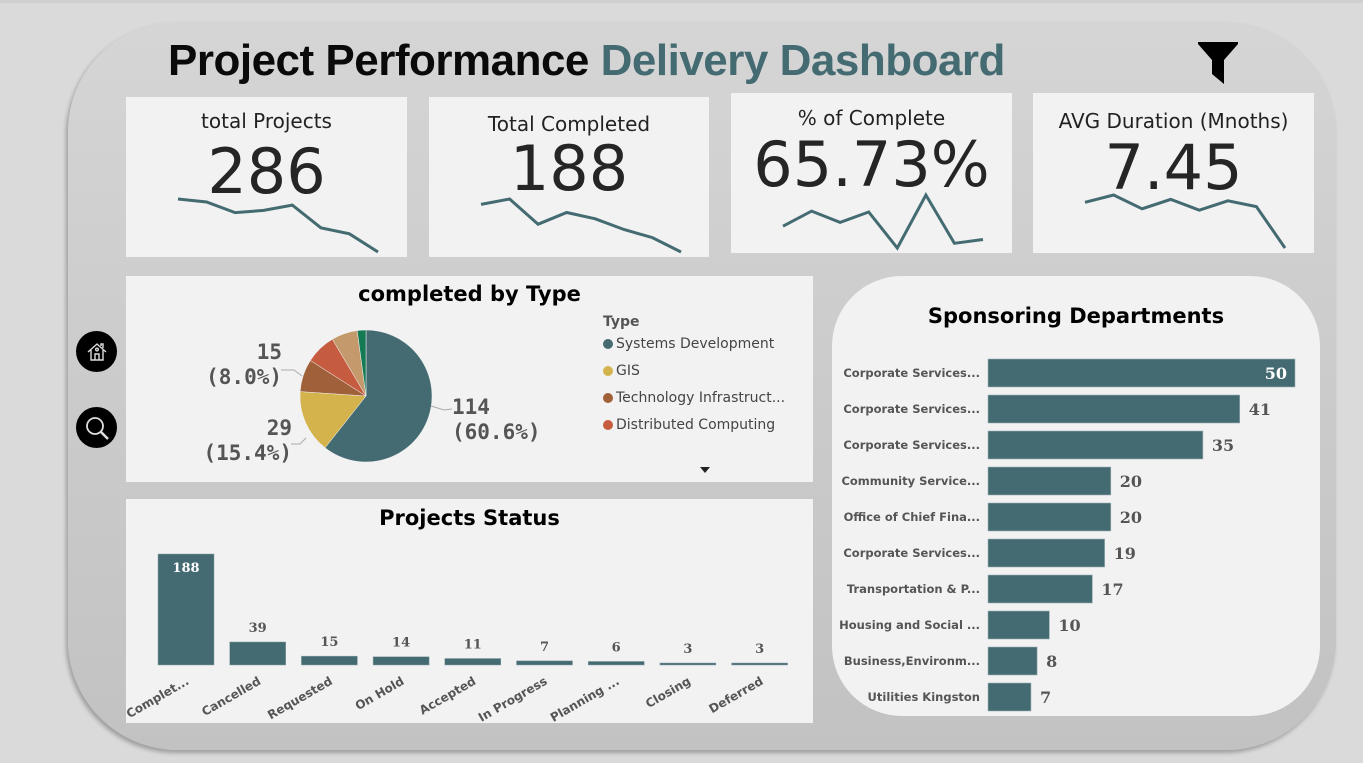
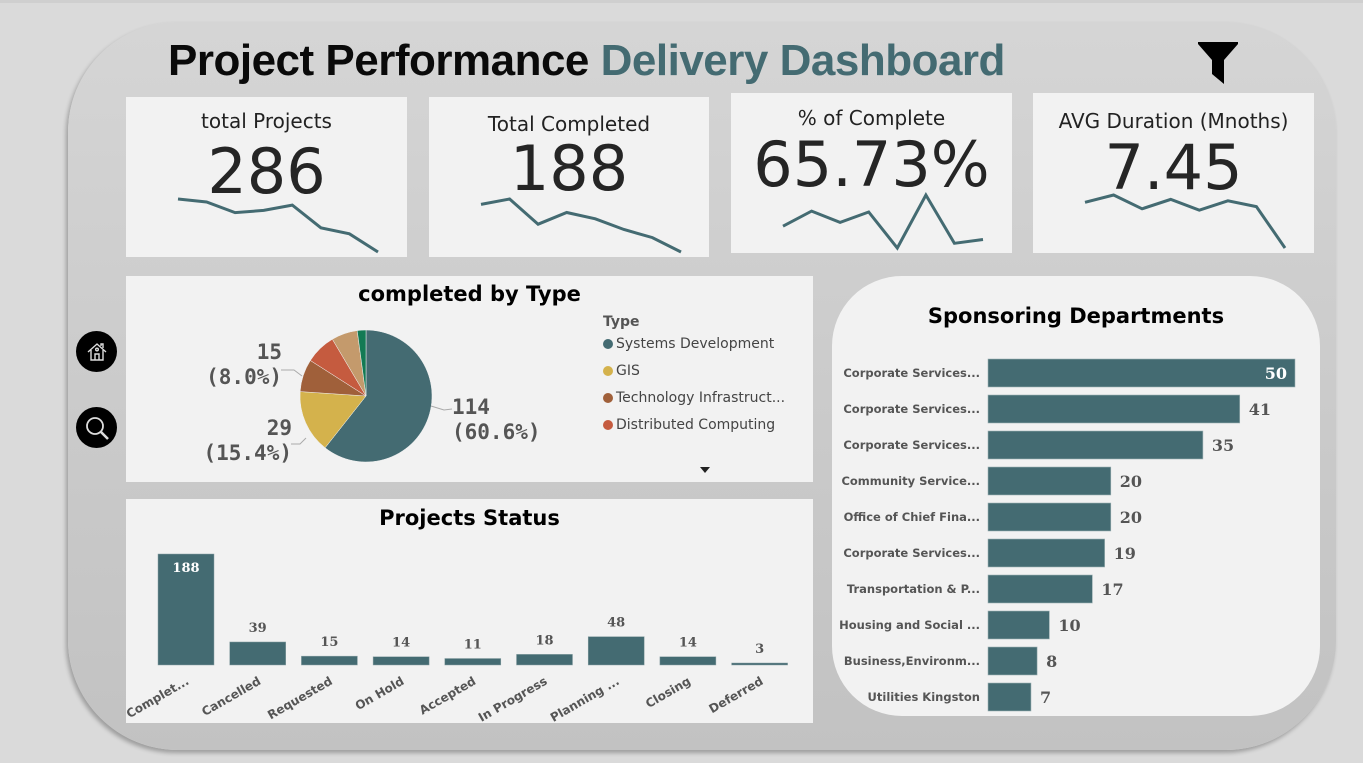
Projects Status/In Progress: 7 -> 18
Projects Status/Planning ...: 6 -> 48
Projects Status/Closing: 3 -> 14
